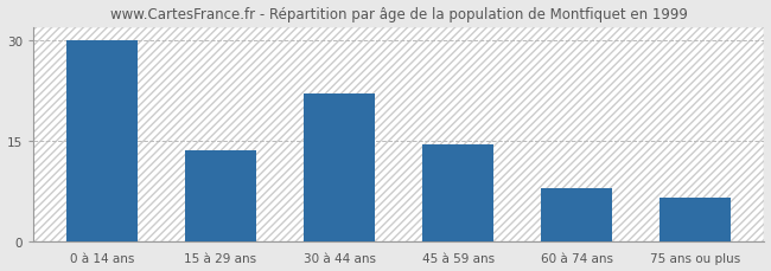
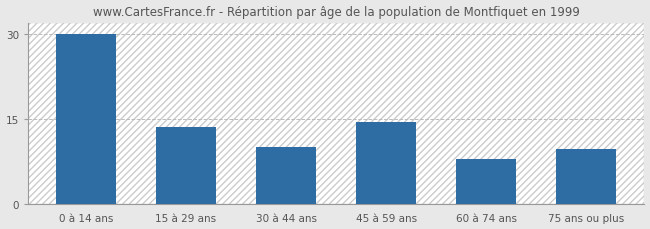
30 à 44 ans: 22.0 -> 10.0
75 ans ou plus: 6.5 -> 9.6
